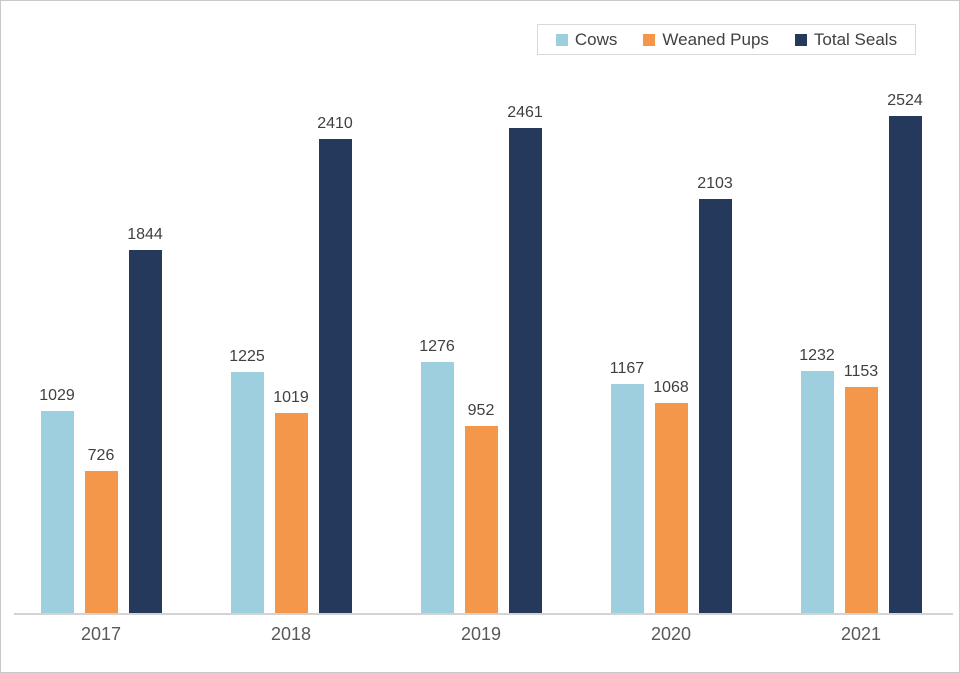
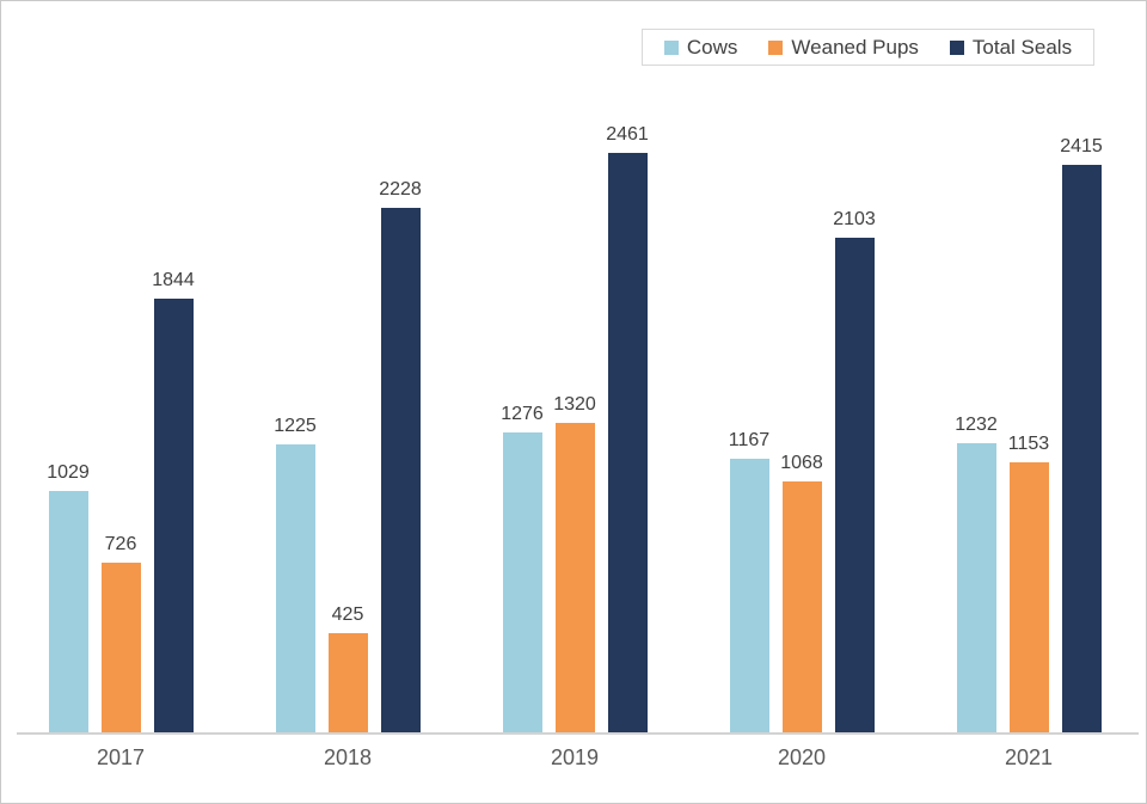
Weaned Pups/2018: 1019 -> 425
Total Seals/2018: 2410 -> 2228
Weaned Pups/2019: 952 -> 1320
Total Seals/2021: 2524 -> 2415
